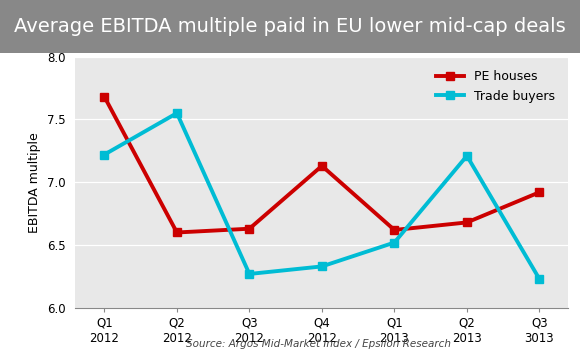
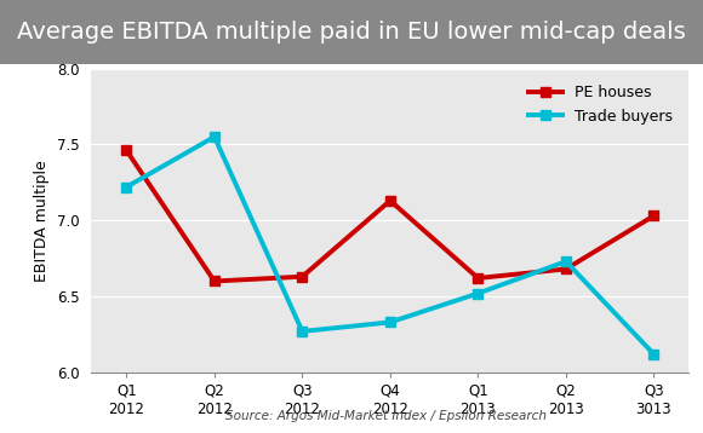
PE houses/Q1 2012: 7.68 -> 7.46
Trade buyers/Q2 2013: 7.21 -> 6.73
PE houses/Q3 3013: 6.92 -> 7.03
Trade buyers/Q3 3013: 6.23 -> 6.12
